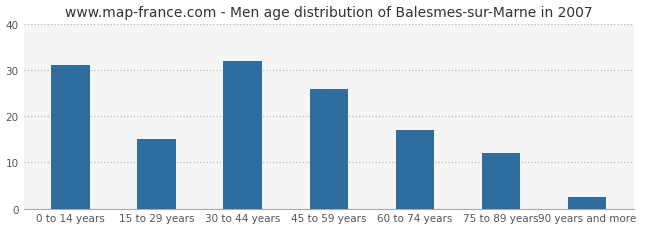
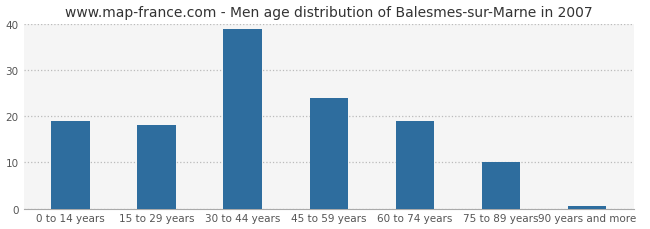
0 to 14 years: 31.0 -> 19.0
15 to 29 years: 15.0 -> 18.0
30 to 44 years: 32.0 -> 39.0
45 to 59 years: 26.0 -> 24.0
60 to 74 years: 17.0 -> 19.0
75 to 89 years: 12.0 -> 10.0
90 years and more: 2.5 -> 0.5
